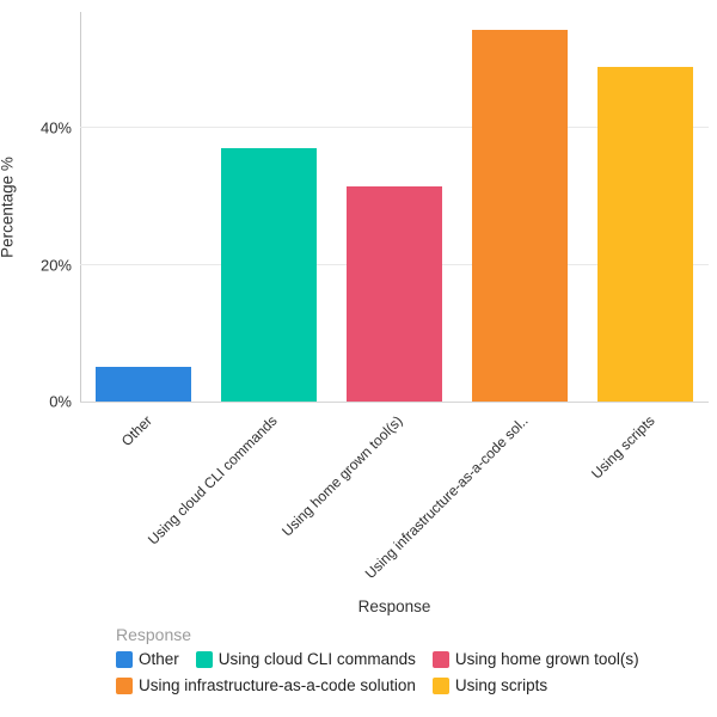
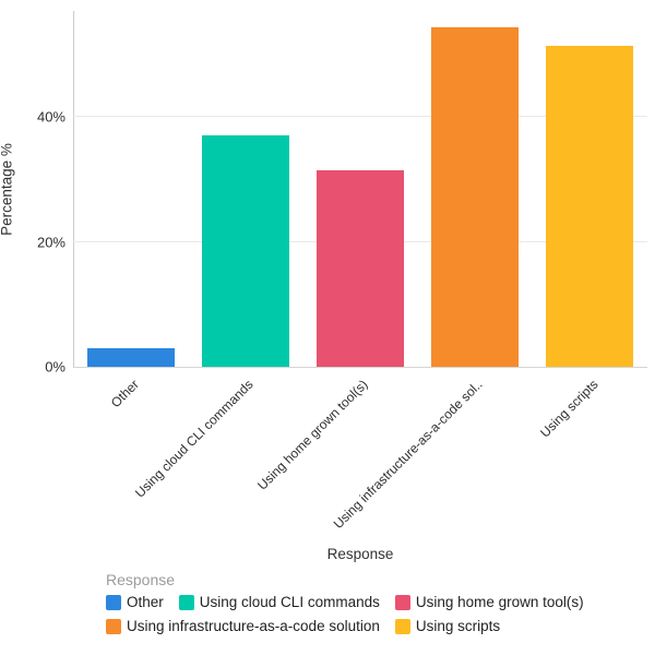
Other: 5% -> 3%
Using scripts: 49% -> 51%
